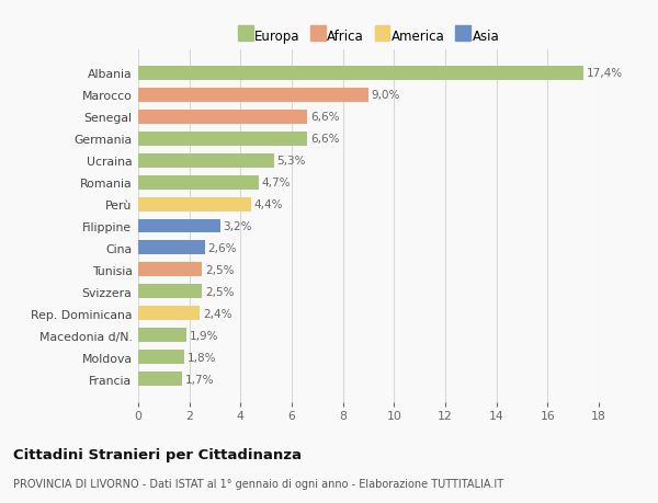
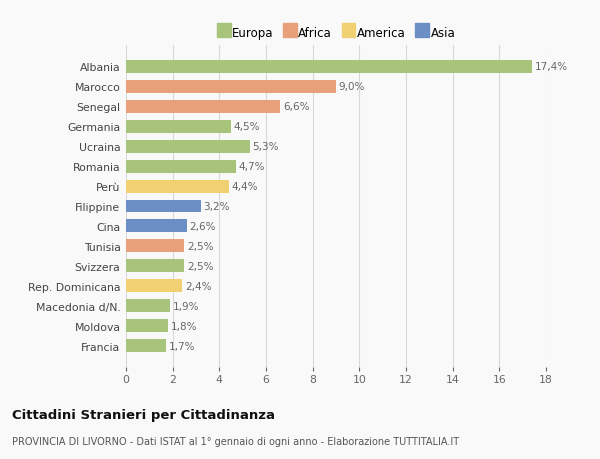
Germania: 6,6% -> 4,5%
